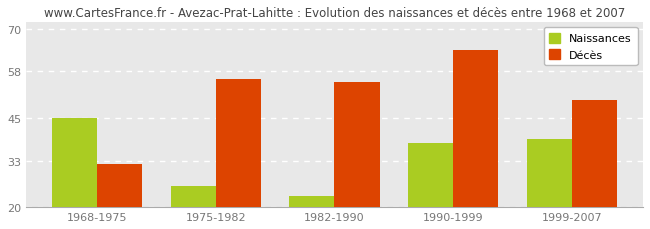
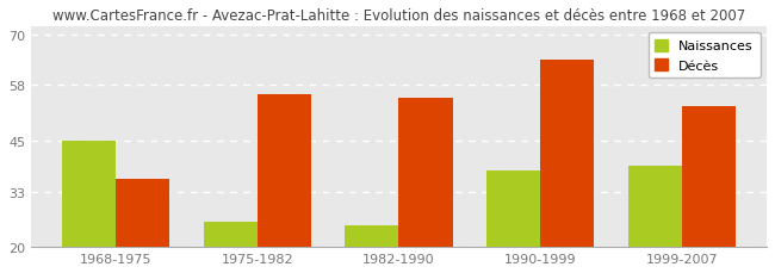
Décès/1968-1975: 32 -> 36
Naissances/1982-1990: 23 -> 25
Décès/1999-2007: 50 -> 53
